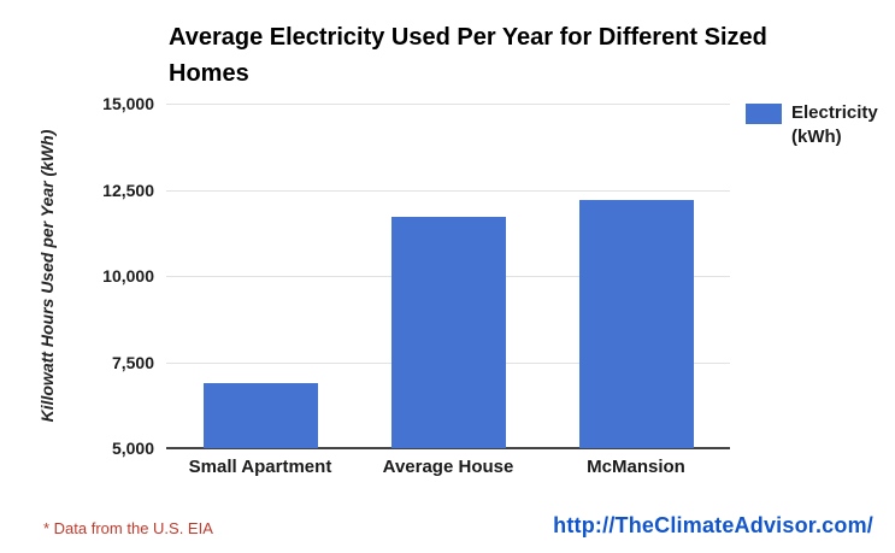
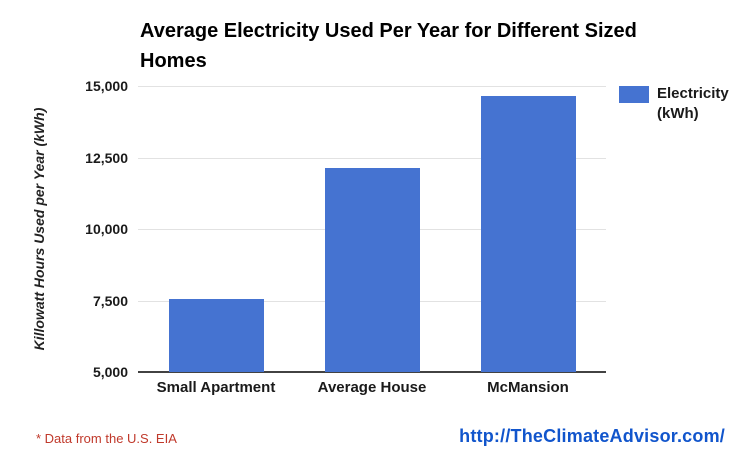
Small Apartment: 6900 -> 7600
Average House: 11700 -> 12200
McMansion: 12200 -> 14600
